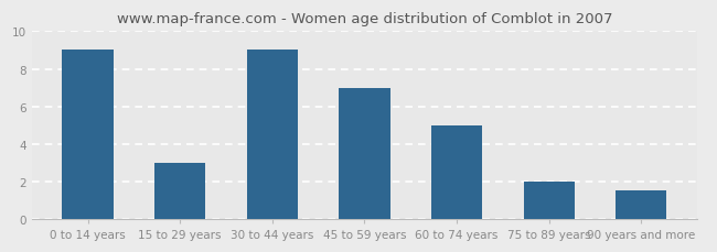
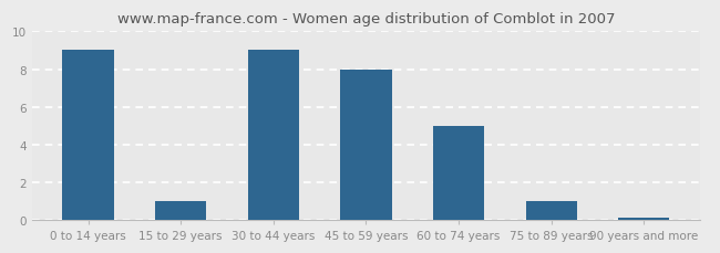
15 to 29 years: 3.0 -> 1.0
45 to 59 years: 7.0 -> 8.0
75 to 89 years: 2.0 -> 1.0
90 years and more: 1.5 -> 0.1
